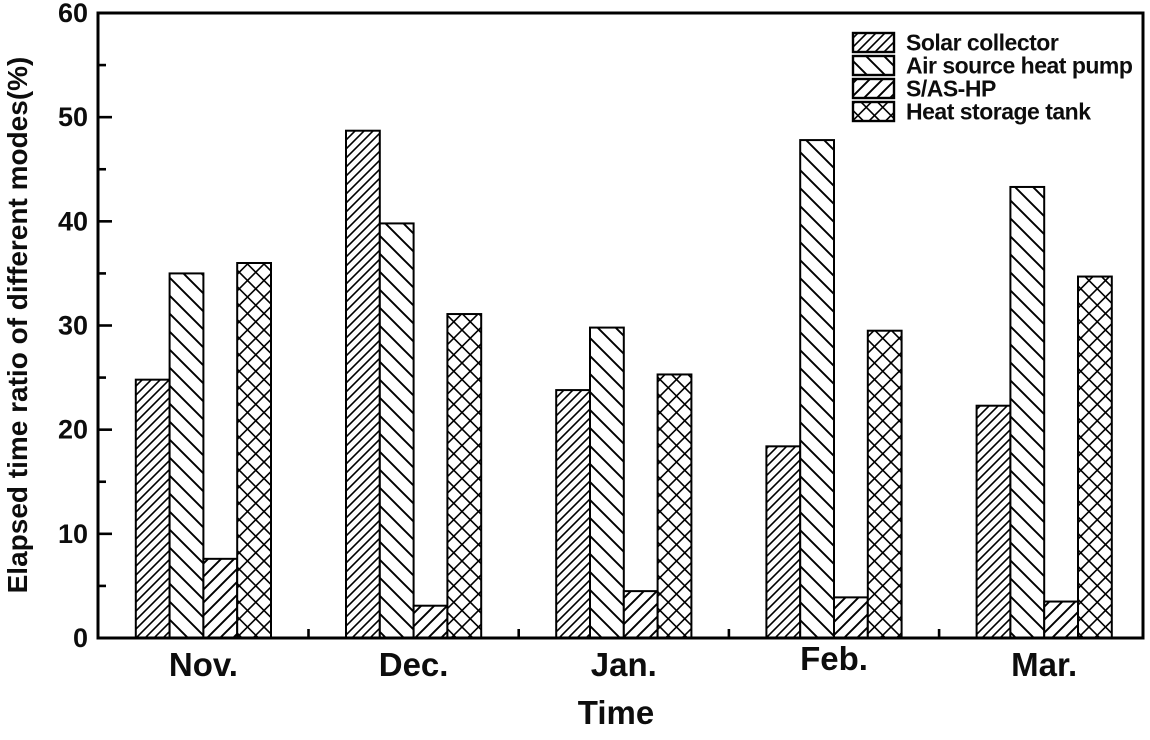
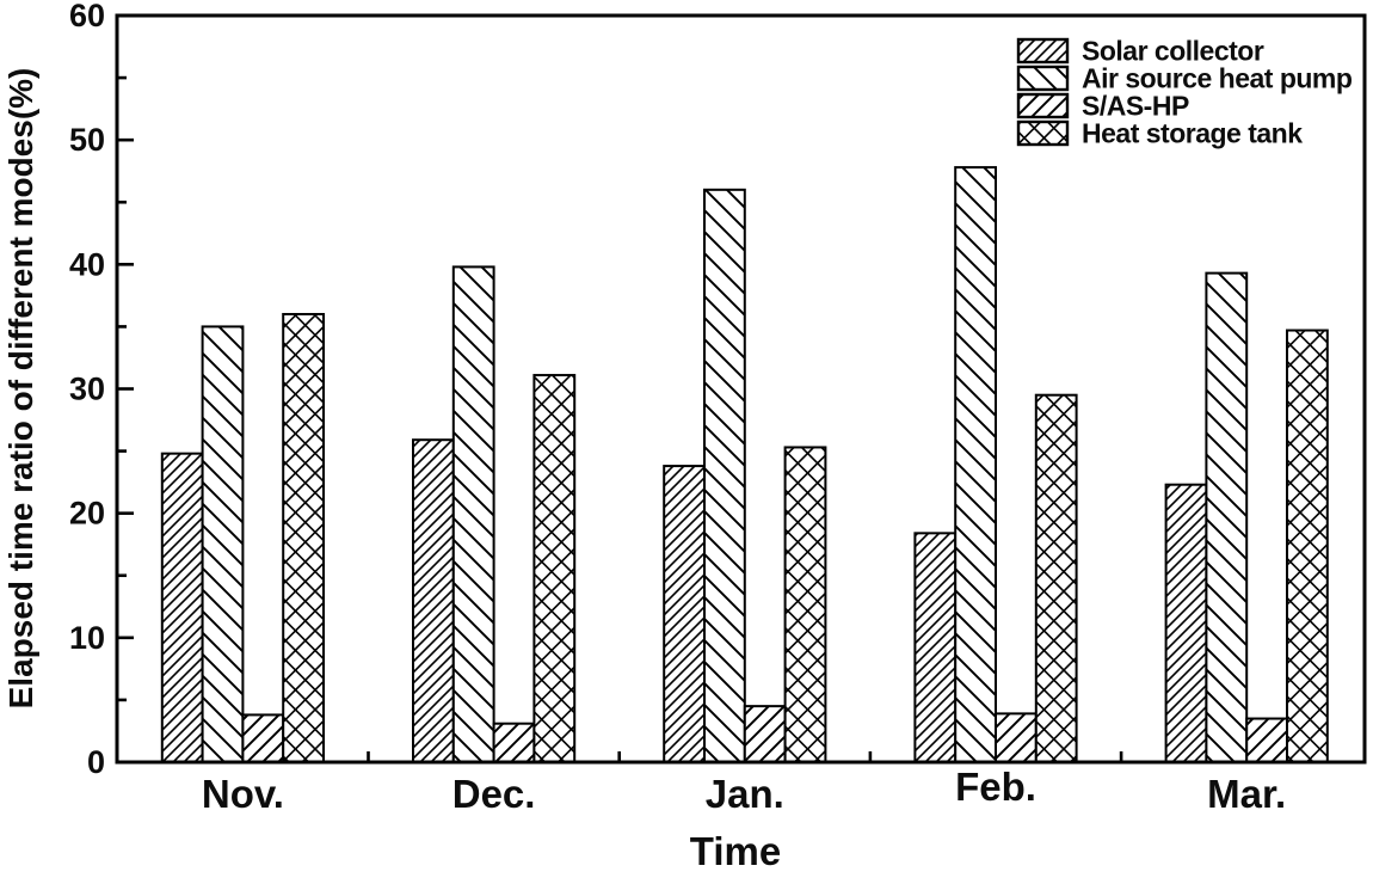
S/AS-HP/Nov.: 7.6 -> 3.8
Solar collector/Dec.: 48.7 -> 25.9
Air source heat pump/Jan.: 29.8 -> 46.0
Air source heat pump/Mar.: 43.3 -> 39.3
